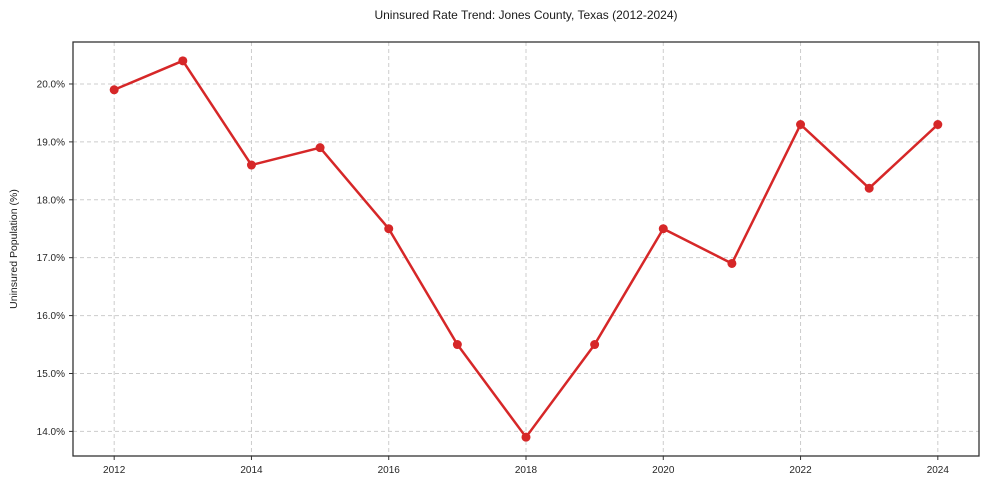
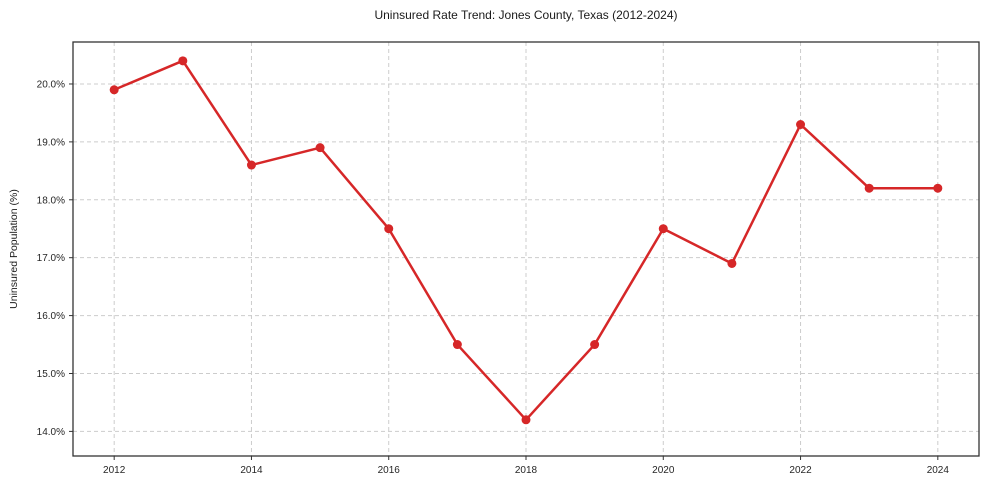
2018: 13.9% -> 14.2%
2024: 19.3% -> 18.2%
